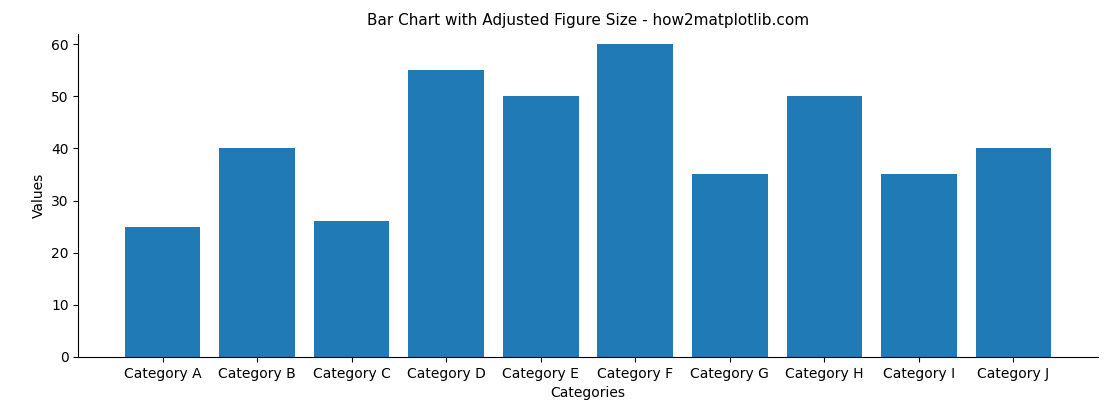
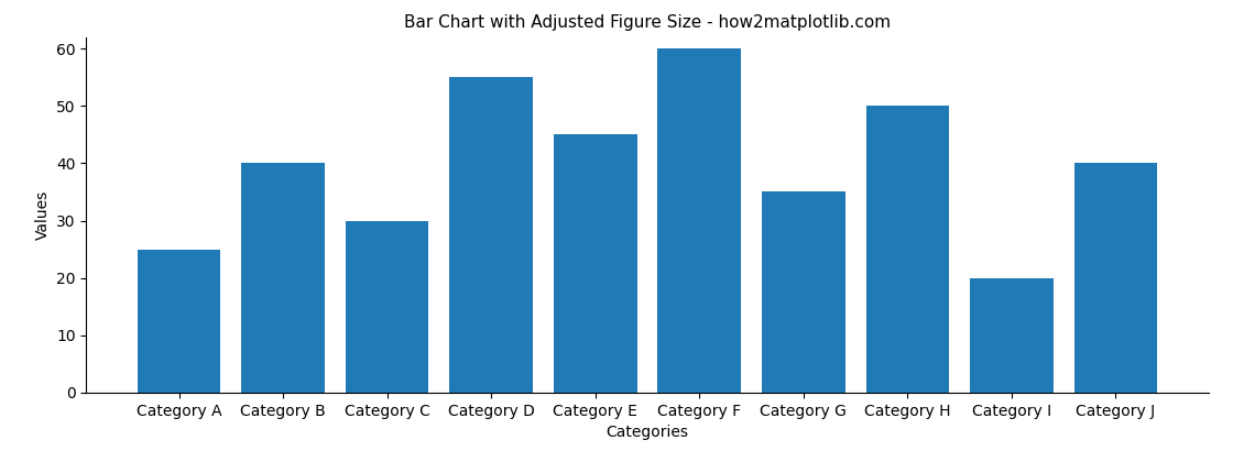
Category C: 26 -> 30
Category E: 50 -> 45
Category I: 35 -> 20
